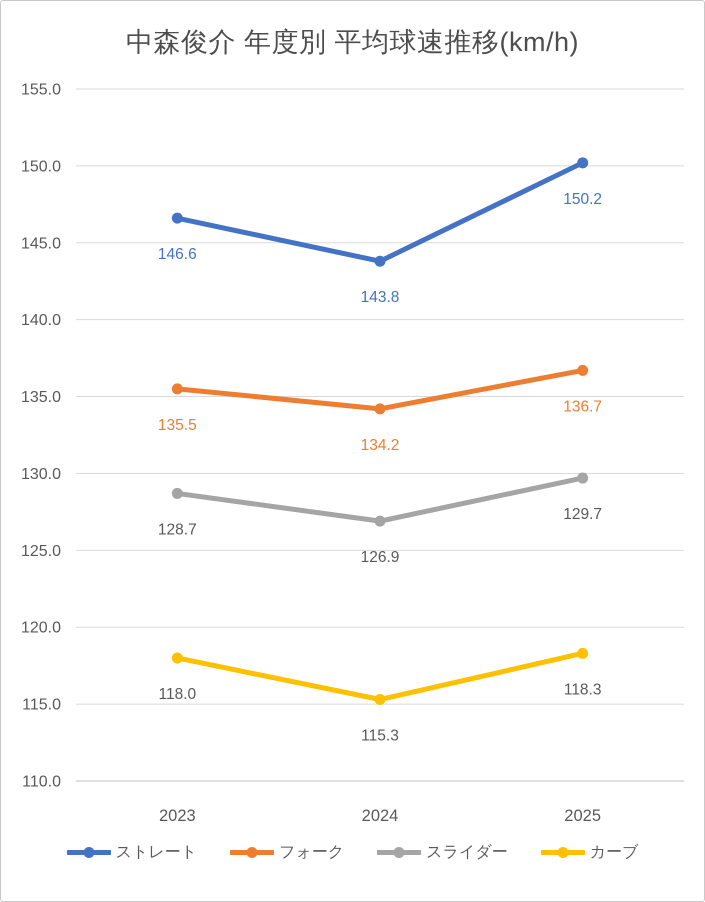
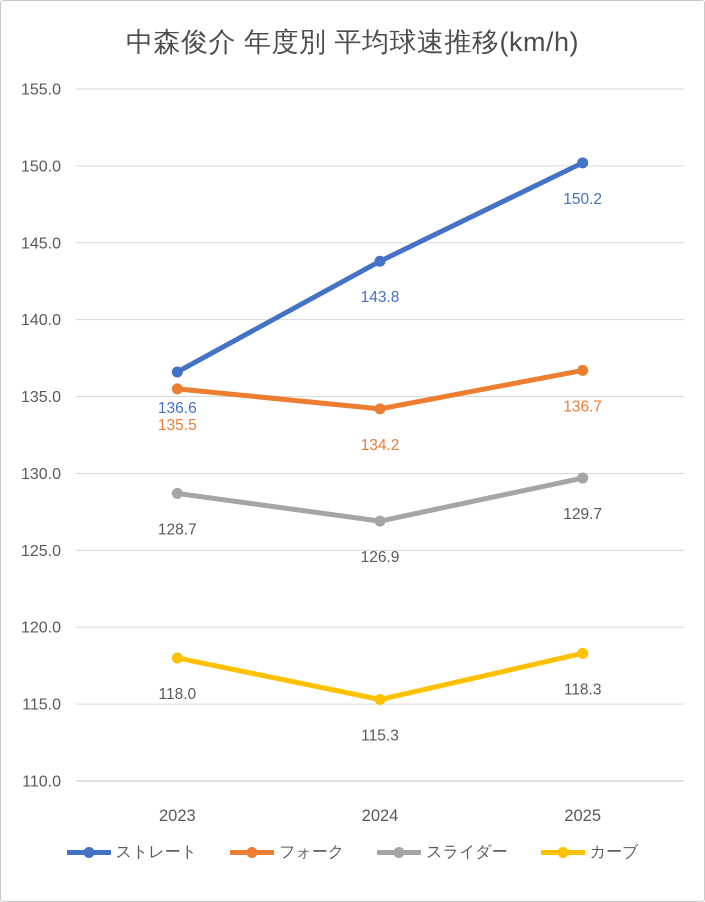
ストレート/2023: 146.6 -> 136.6
